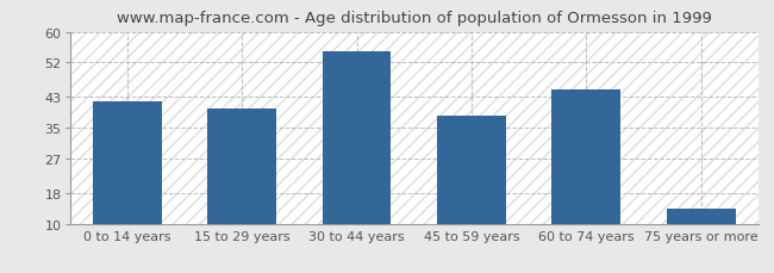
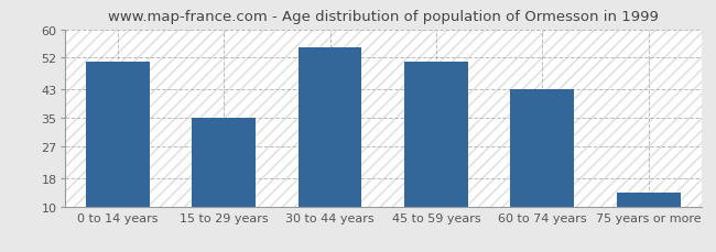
0 to 14 years: 42 -> 51
15 to 29 years: 40 -> 35
45 to 59 years: 38 -> 51
60 to 74 years: 45 -> 43
